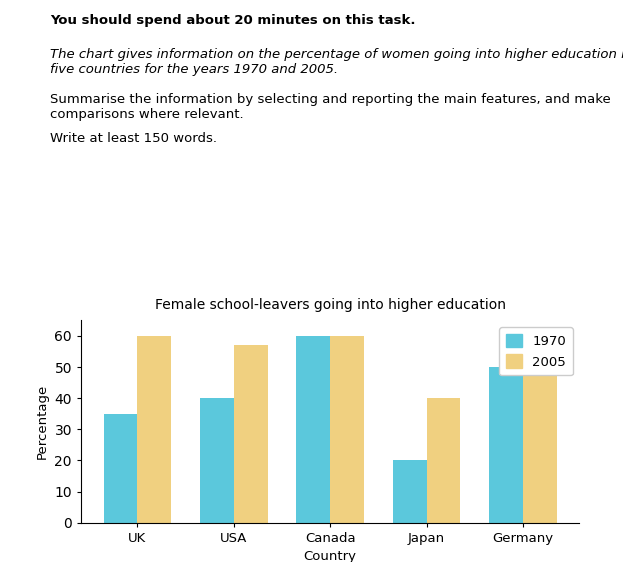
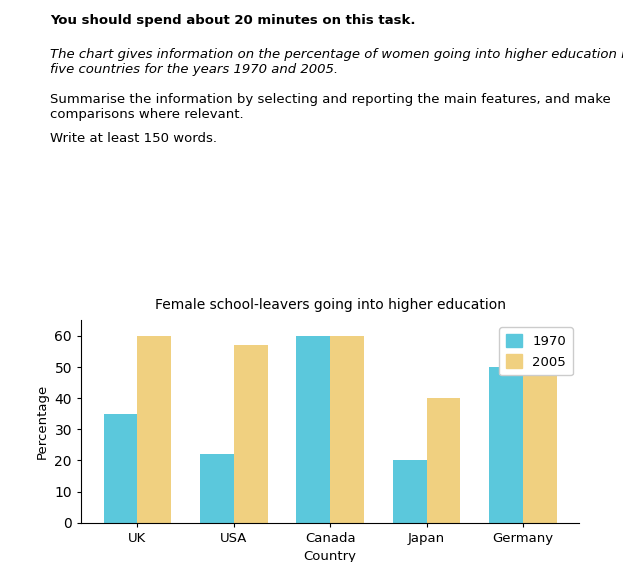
1970/USA: 40 -> 22
